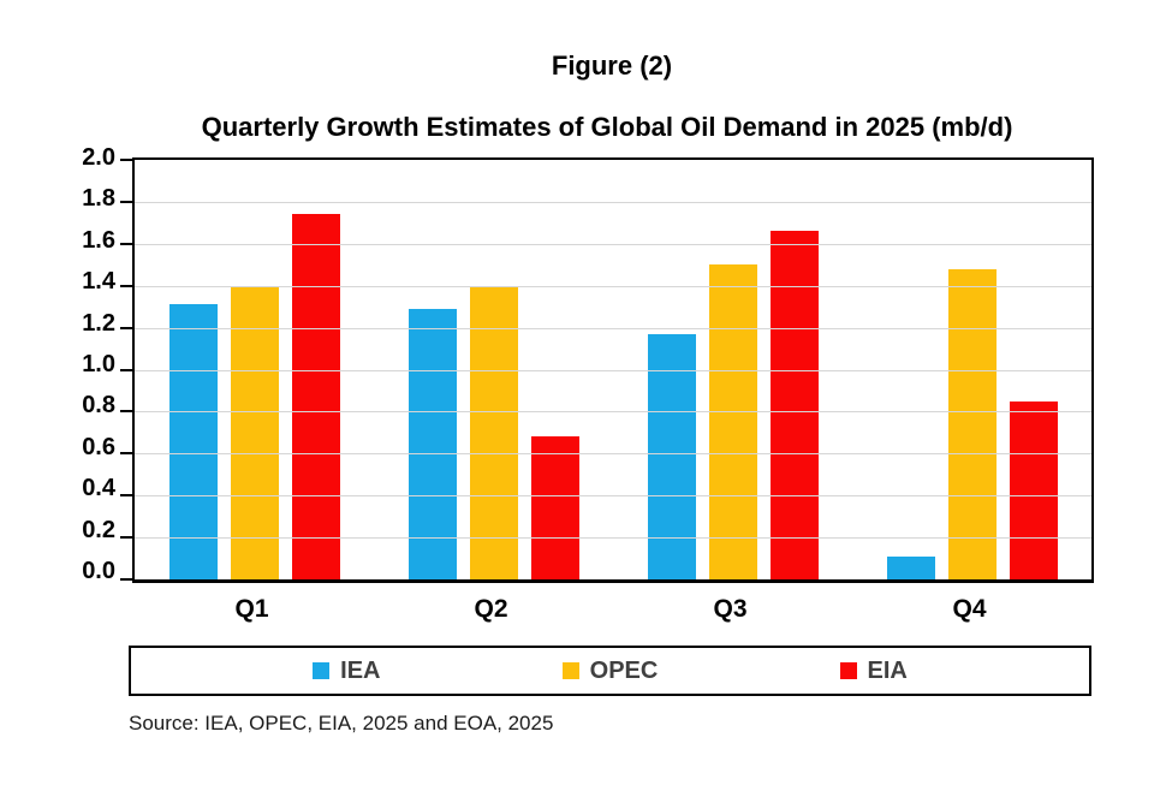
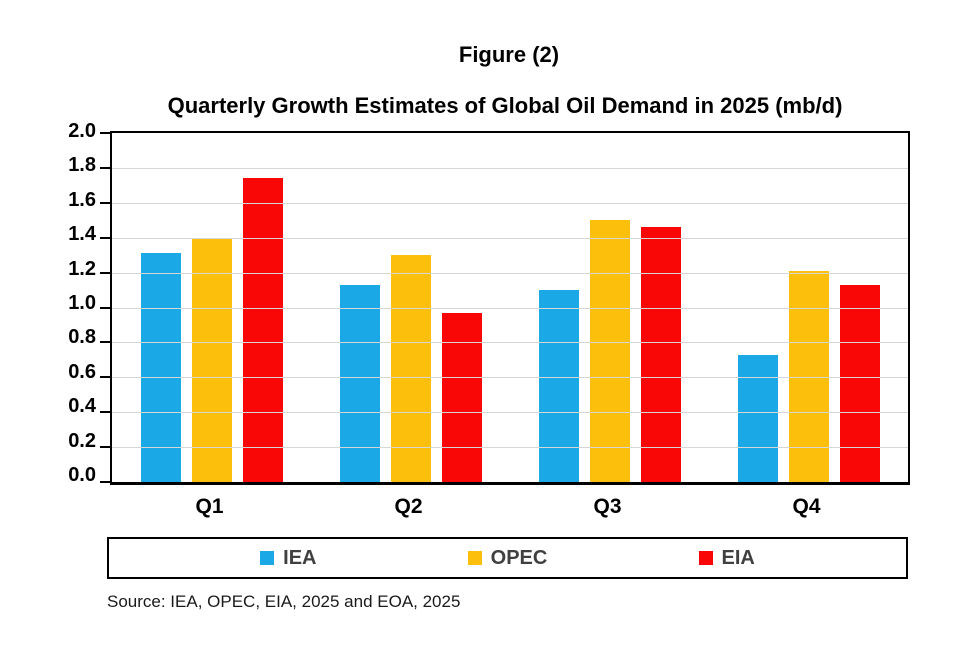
IEA/Q2: 1.29 -> 1.13
OPEC/Q2: 1.40 -> 1.30
EIA/Q2: 0.68 -> 0.97
IEA/Q3: 1.17 -> 1.10
EIA/Q3: 1.66 -> 1.46
IEA/Q4: 0.11 -> 0.73
OPEC/Q4: 1.48 -> 1.21
EIA/Q4: 0.85 -> 1.13
